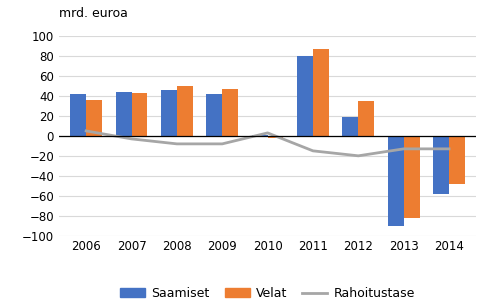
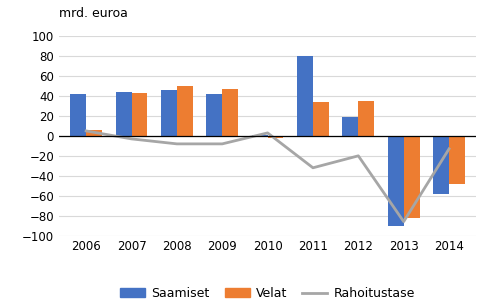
Velat/2006: 36 -> 6
Rahoitustase/2011: -15 -> -32
Velat/2011: 87 -> 34
Rahoitustase/2013: -13 -> -86
